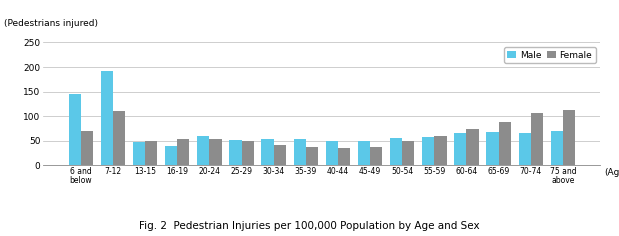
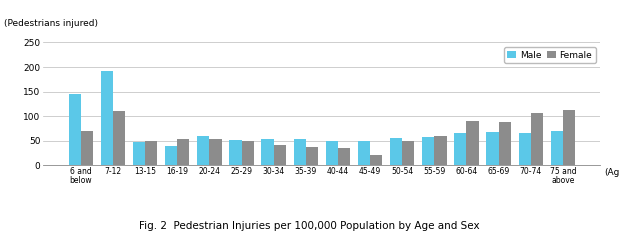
Female/45-49: 38 -> 20
Female/60-64: 74 -> 90
